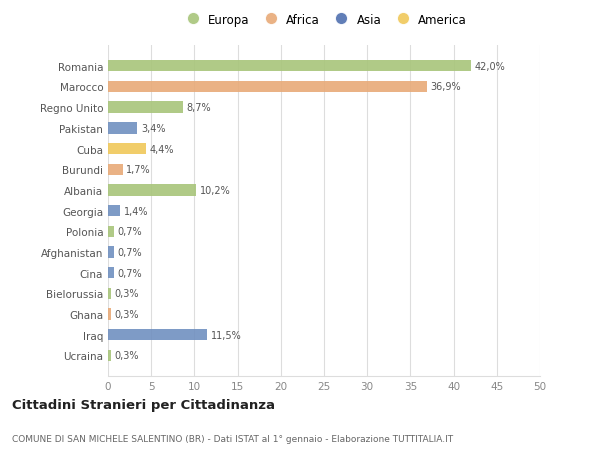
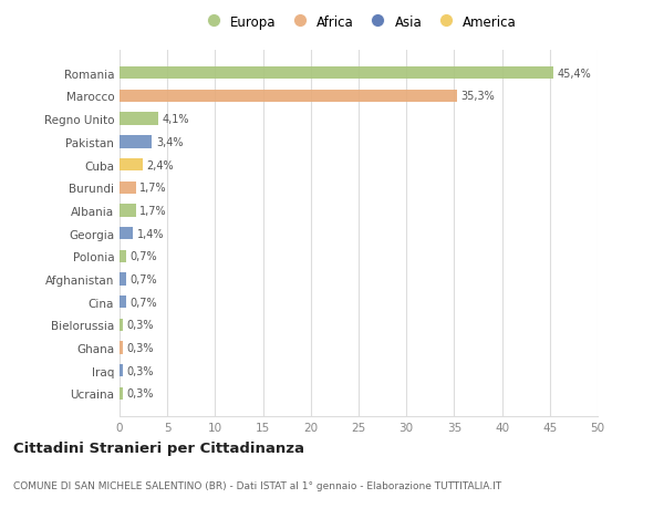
Romania: 42,0% -> 45,4%
Marocco: 36,9% -> 35,3%
Regno Unito: 8,7% -> 4,1%
Cuba: 4,4% -> 2,4%
Albania: 10,2% -> 1,7%
Iraq: 11,5% -> 0,3%
